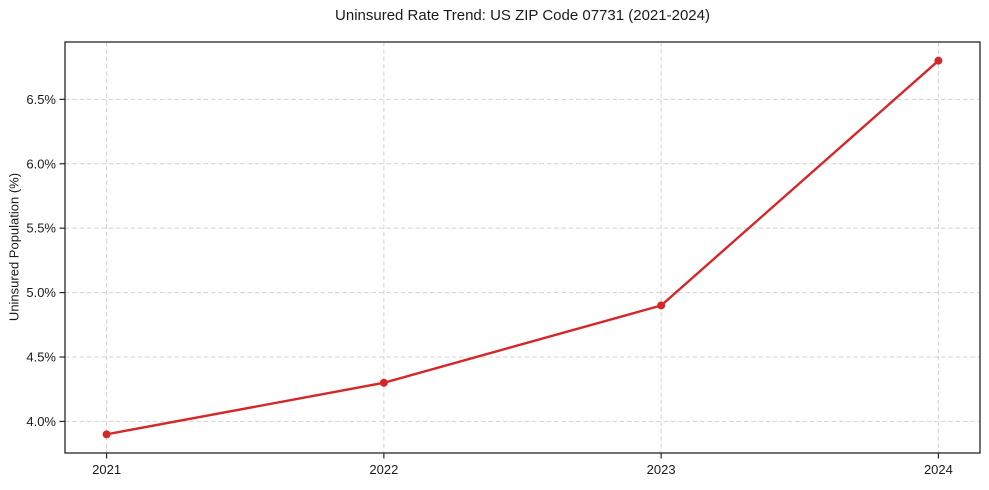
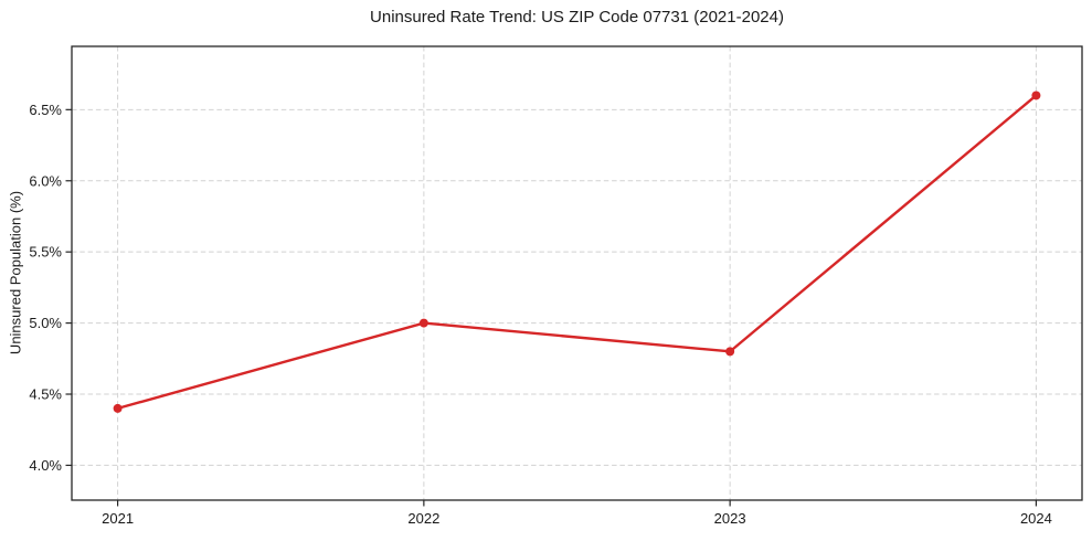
2021: 3.9% -> 4.4%
2022: 4.3% -> 5.0%
2023: 4.9% -> 4.8%
2024: 6.8% -> 6.6%
